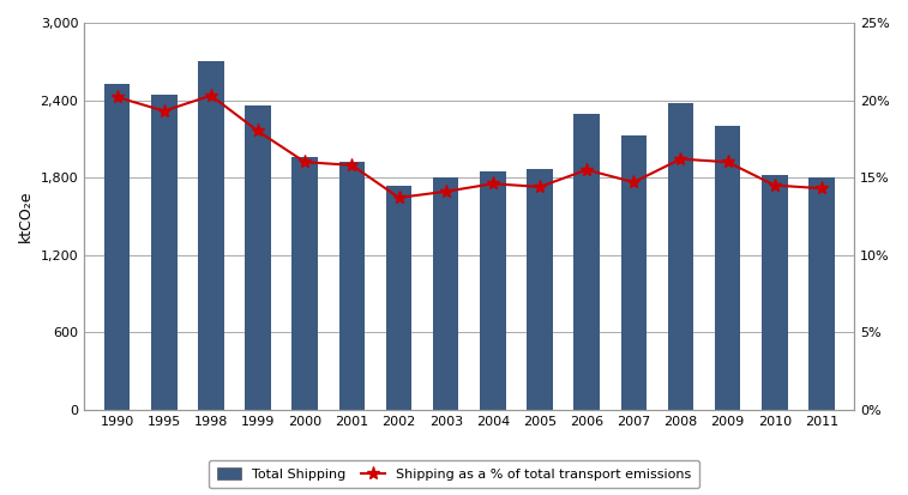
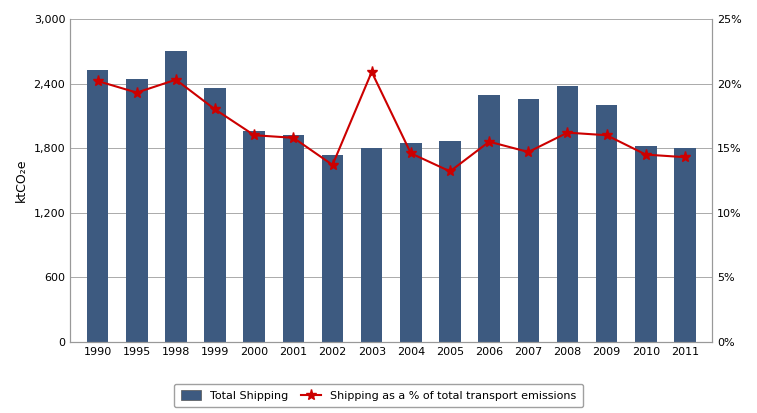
Shipping as a % of total transport emissions/2003: 14.1% -> 20.9%
Shipping as a % of total transport emissions/2005: 14.4% -> 13.2%
Total Shipping/2007: 2,130 -> 2,260
